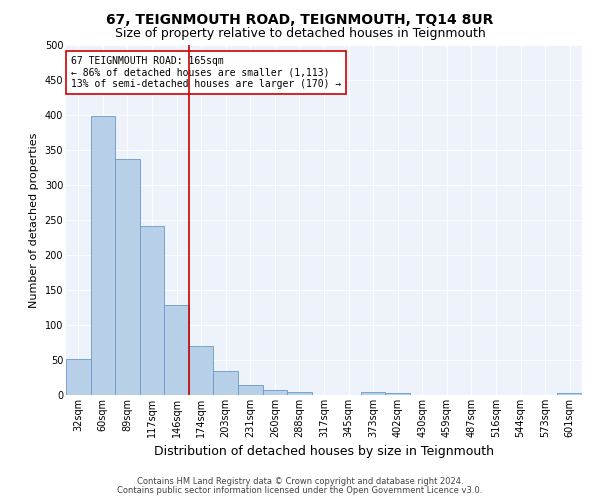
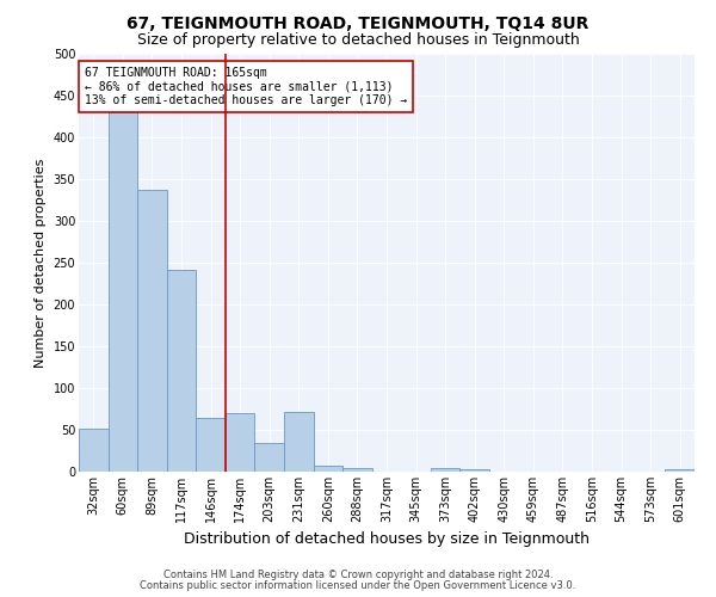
60sqm: 399 -> 430
146sqm: 128 -> 64
231sqm: 15 -> 72
